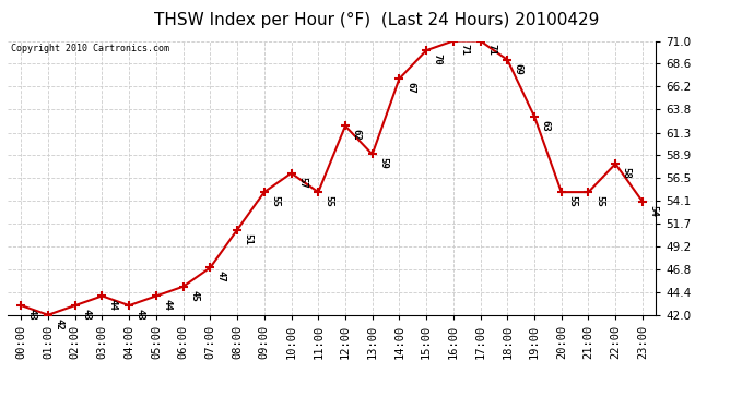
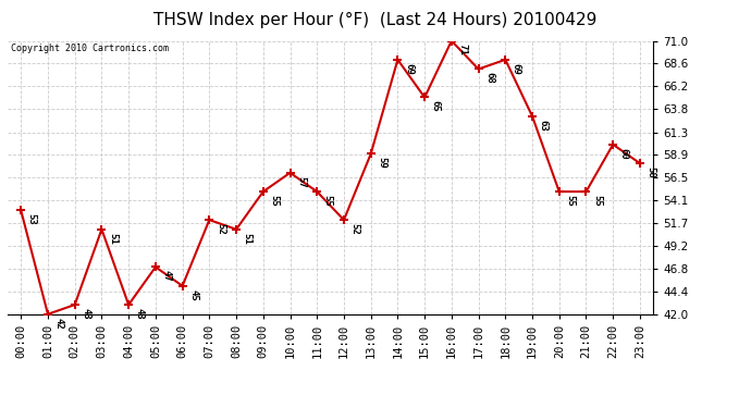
00:00: 43 -> 53
03:00: 44 -> 51
05:00: 44 -> 47
07:00: 47 -> 52
12:00: 62 -> 52
14:00: 67 -> 69
15:00: 70 -> 65
17:00: 71 -> 68
22:00: 58 -> 60
23:00: 54 -> 58
